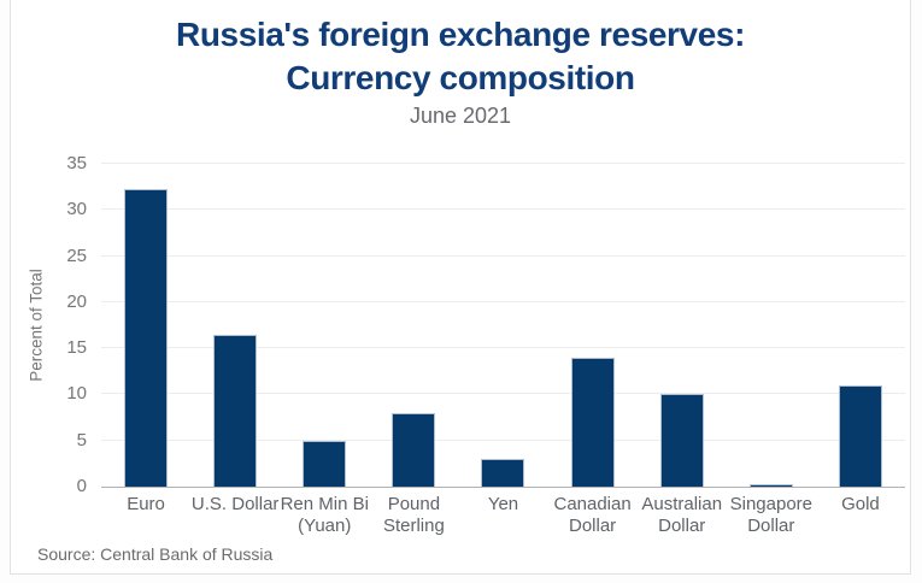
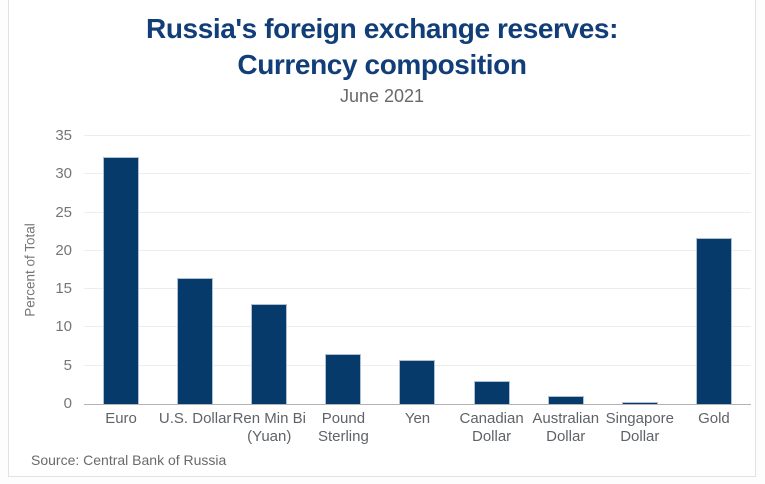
Ren Min Bi (Yuan): 5 -> 13
Pound Sterling: 8 -> 6
Yen: 3 -> 6
Canadian Dollar: 14 -> 3
Australian Dollar: 10 -> 1
Gold: 11 -> 22
